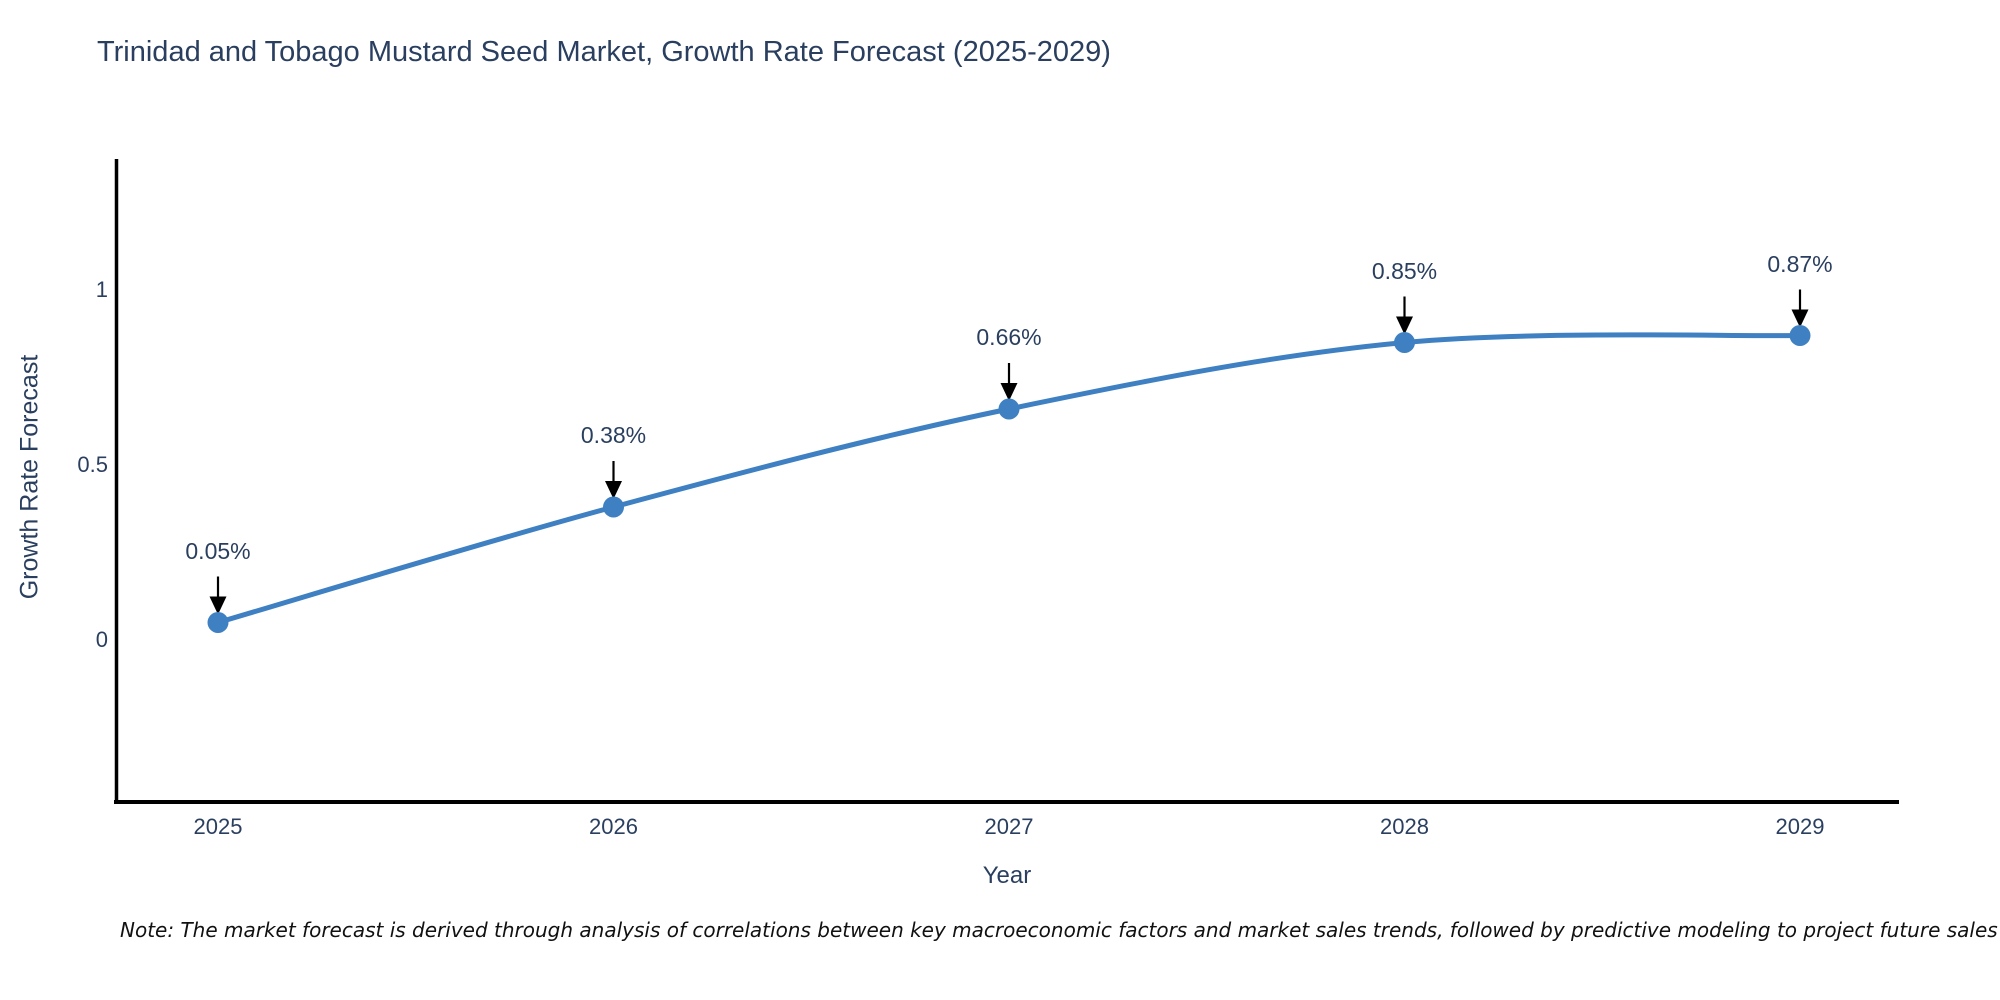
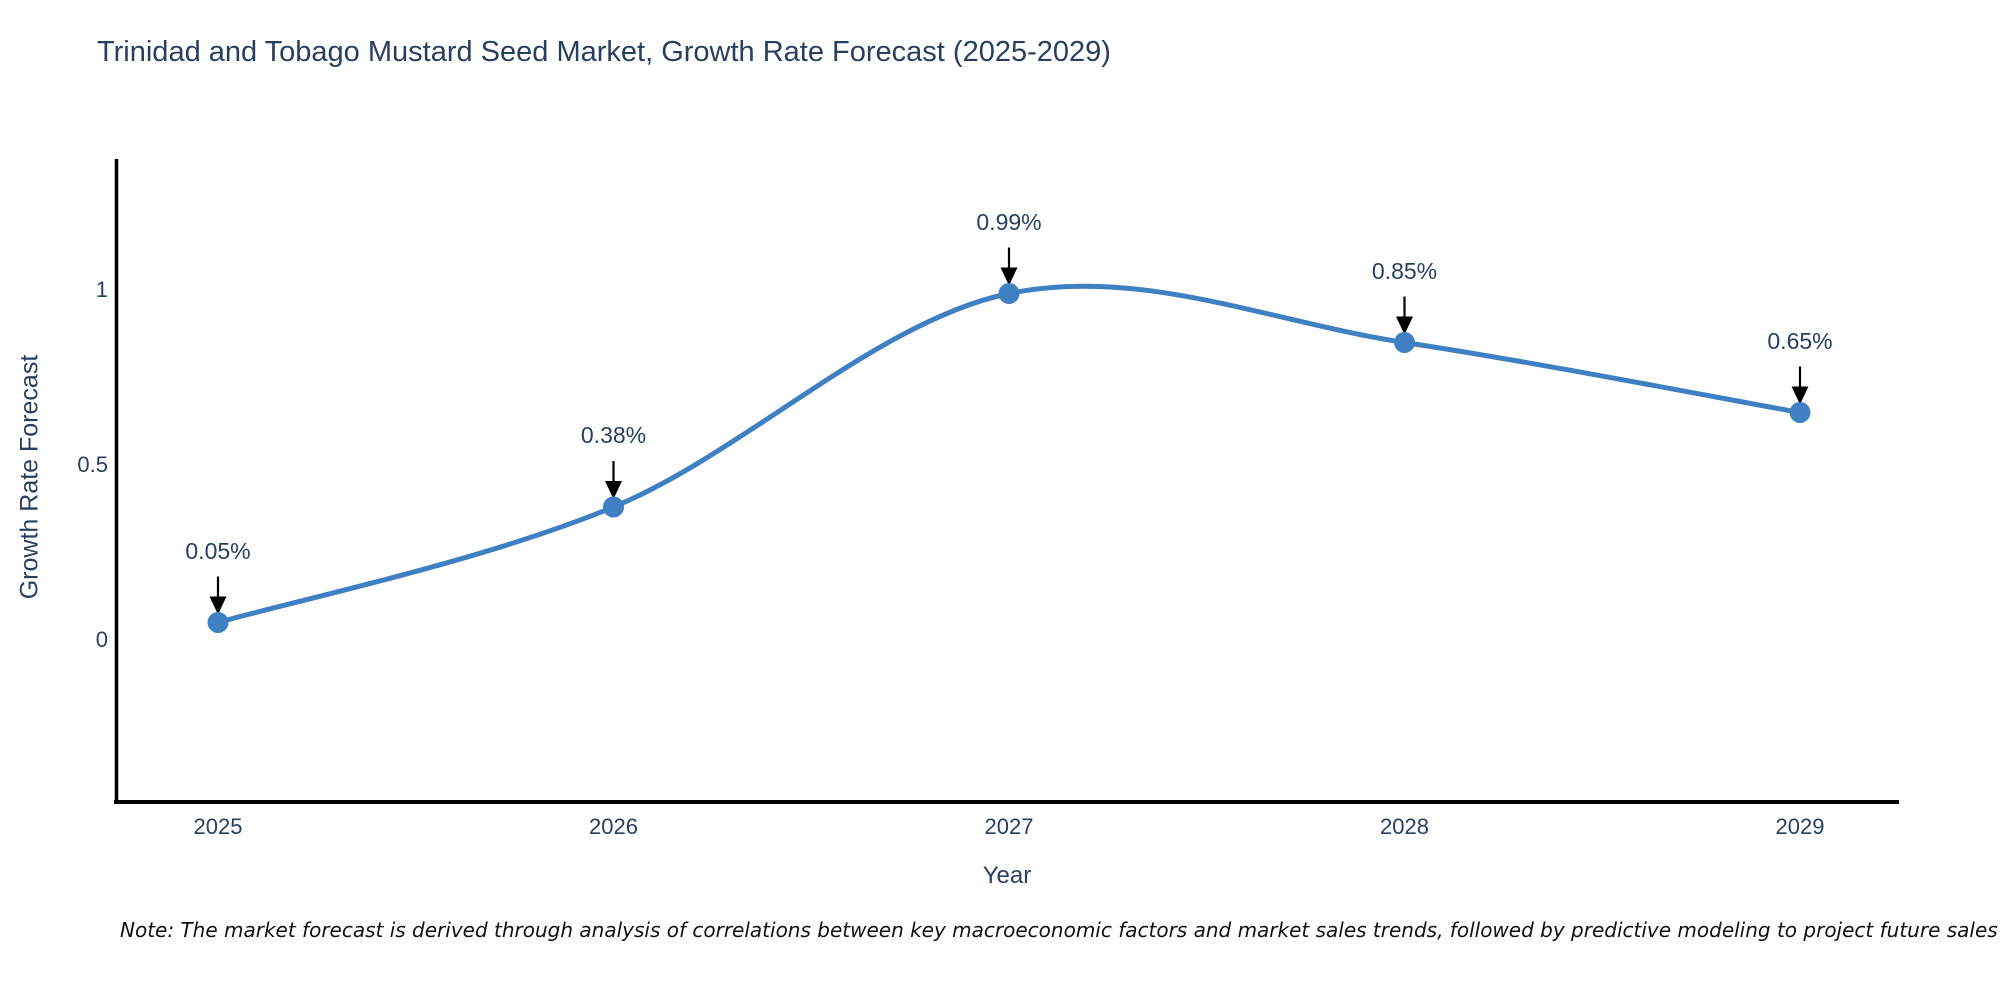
2027: 0.66% -> 0.99%
2029: 0.87% -> 0.65%
